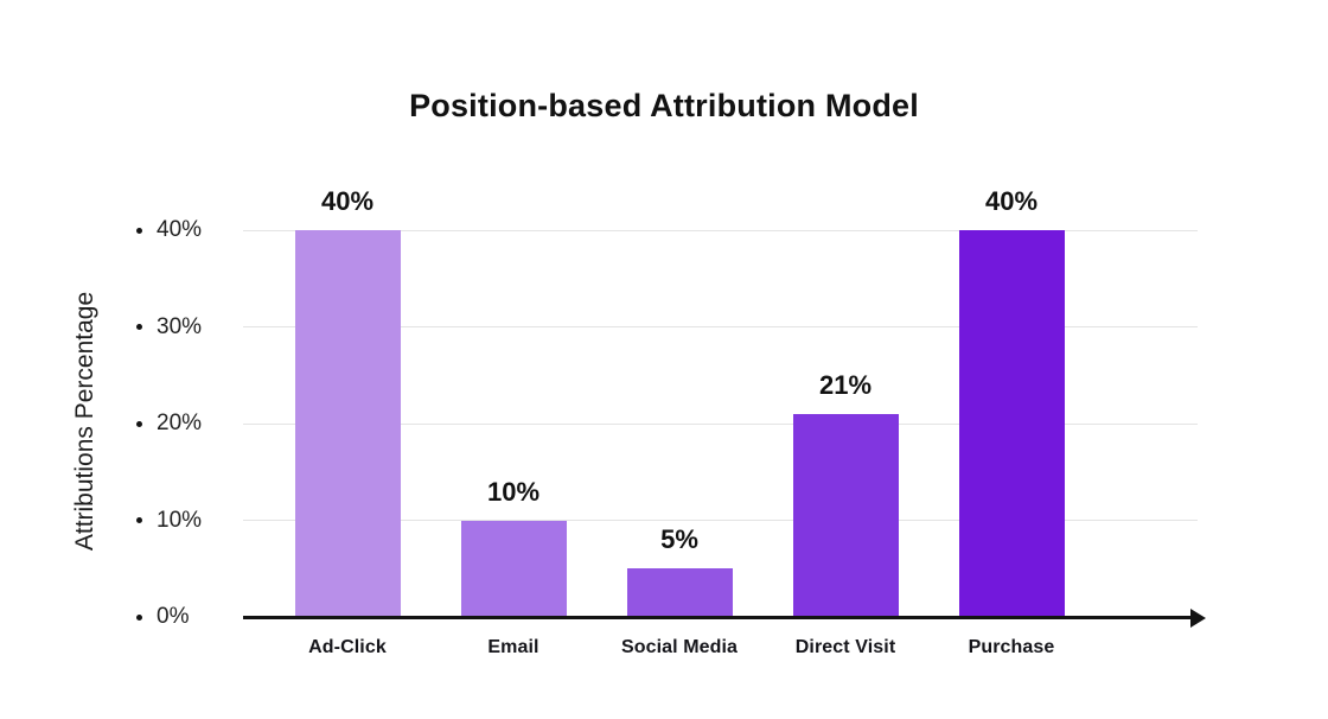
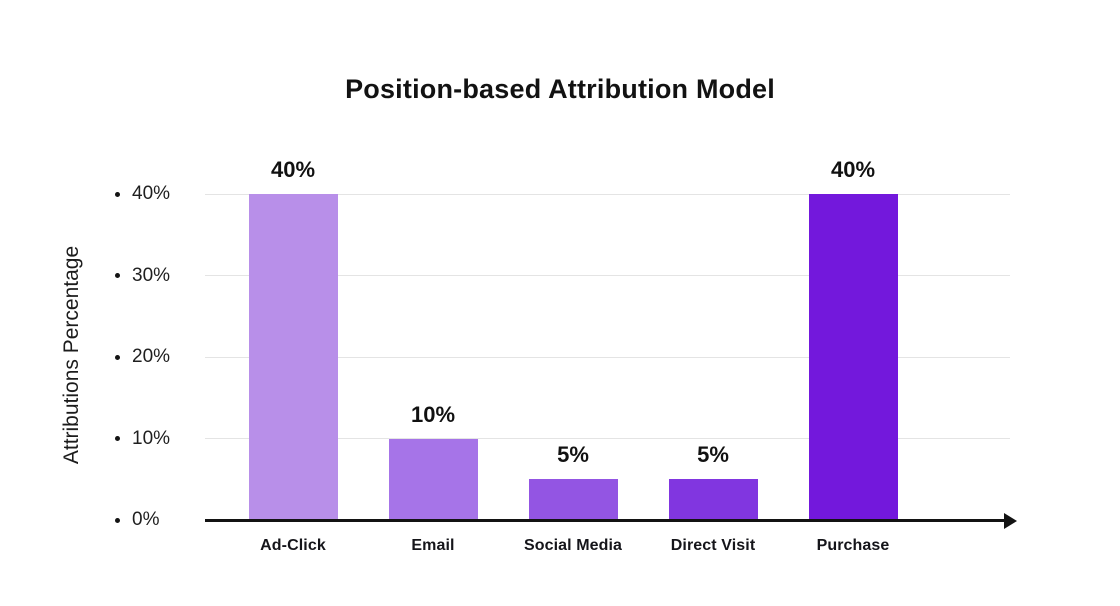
Direct Visit: 21% -> 5%
